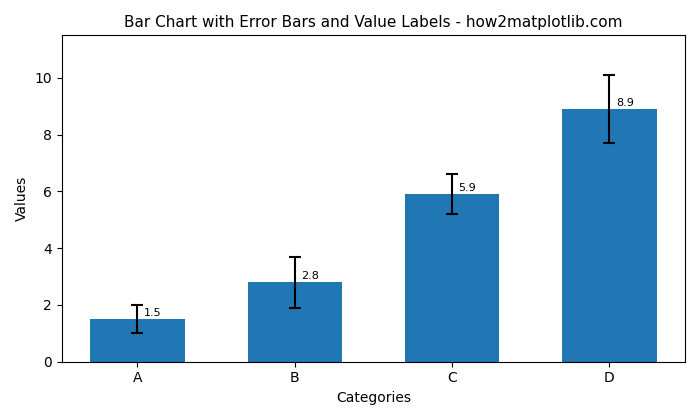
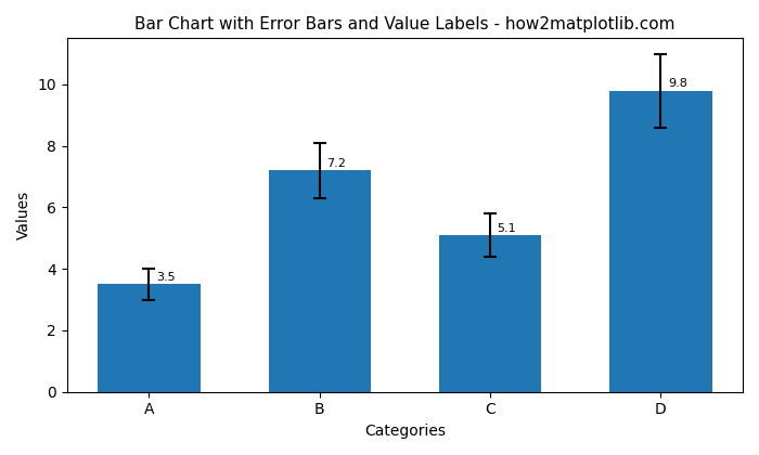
A: 1.5 -> 3.5
B: 2.8 -> 7.2
C: 5.9 -> 5.1
D: 8.9 -> 9.8
